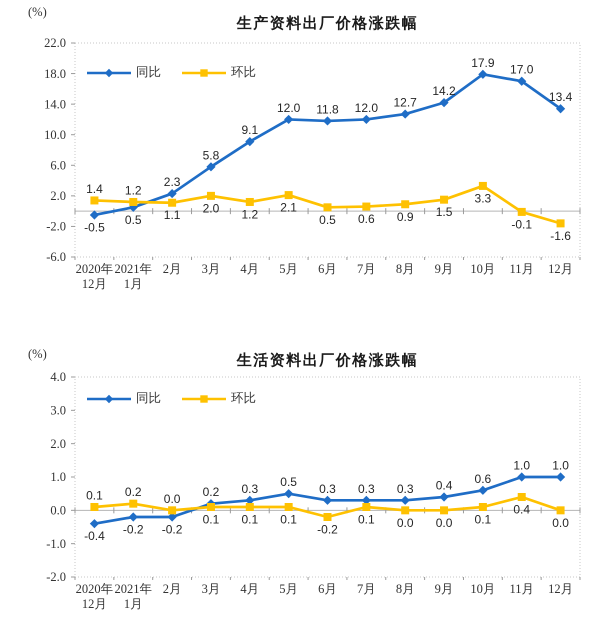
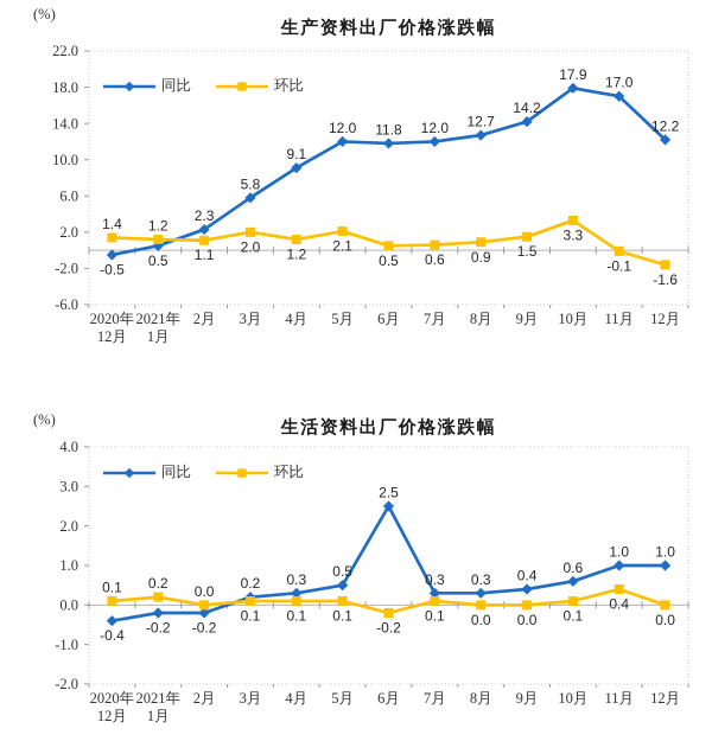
生产资料出厂价格涨跌幅/同比/12月: 13.4 -> 12.2
生活资料出厂价格涨跌幅/同比/6月: 0.3 -> 2.5
